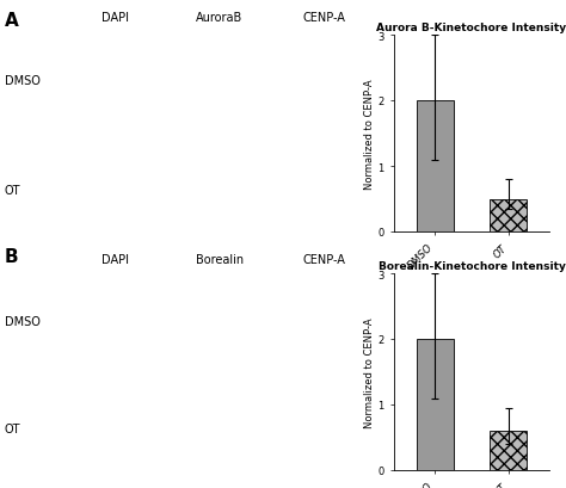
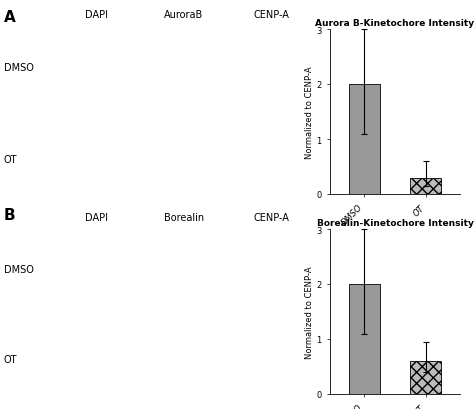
Aurora B-Kinetochore Intensity/OT: 0.5 -> 0.3
